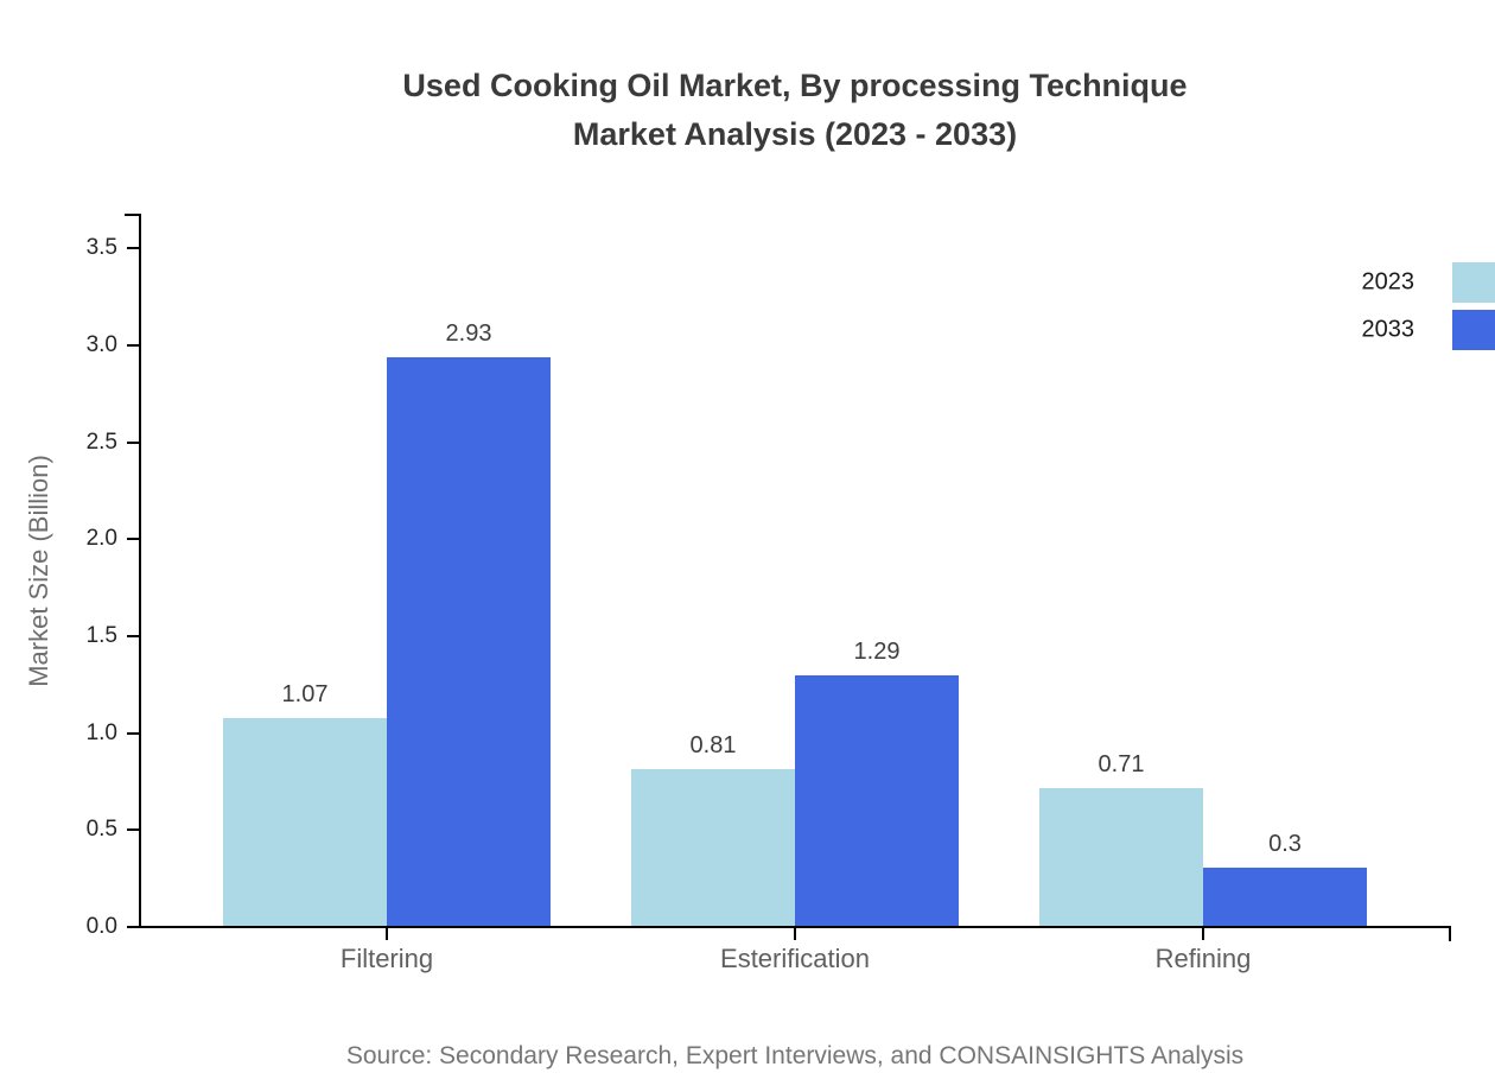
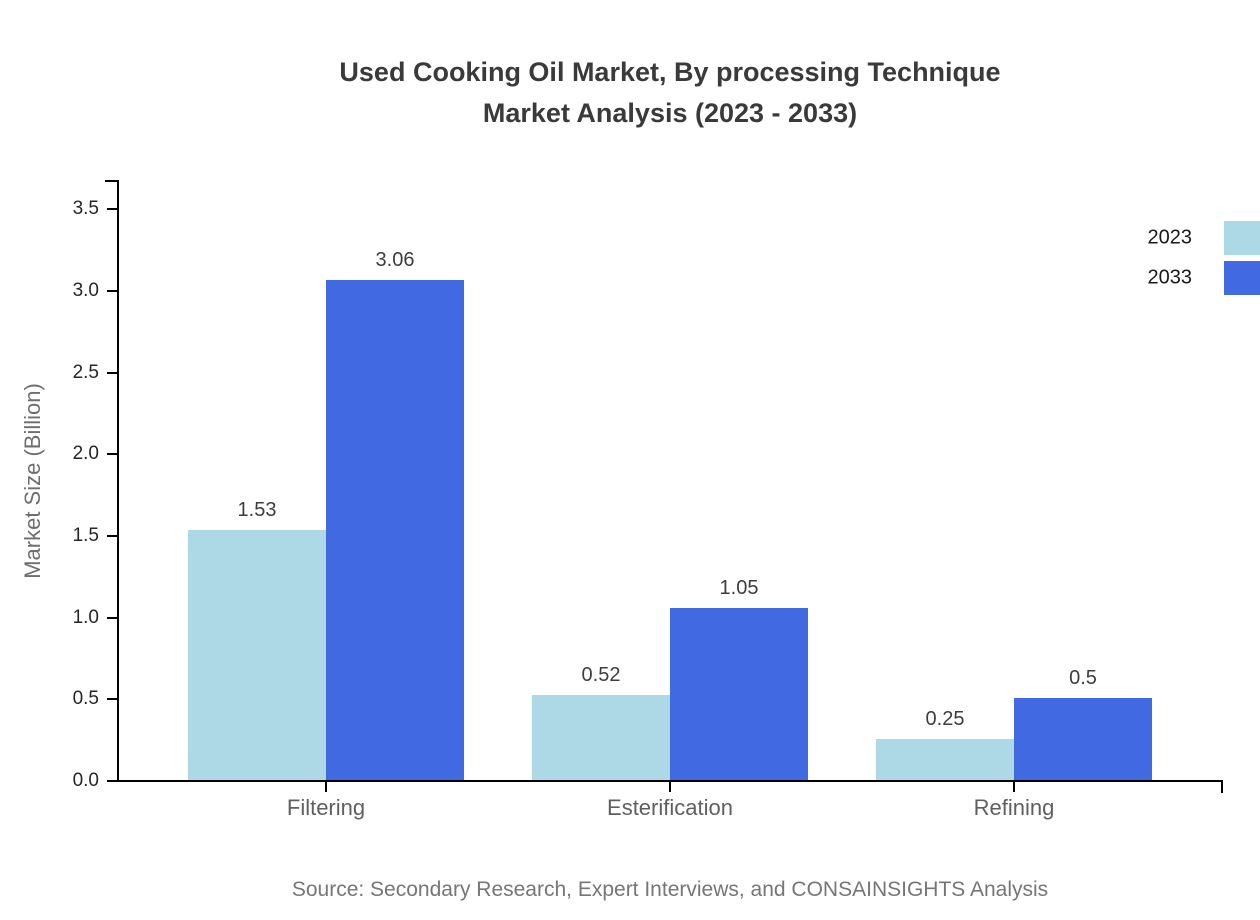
2023/Filtering: 1.07 -> 1.53
2033/Filtering: 2.93 -> 3.06
2023/Esterification: 0.81 -> 0.52
2033/Esterification: 1.29 -> 1.05
2023/Refining: 0.71 -> 0.25
2033/Refining: 0.3 -> 0.5
